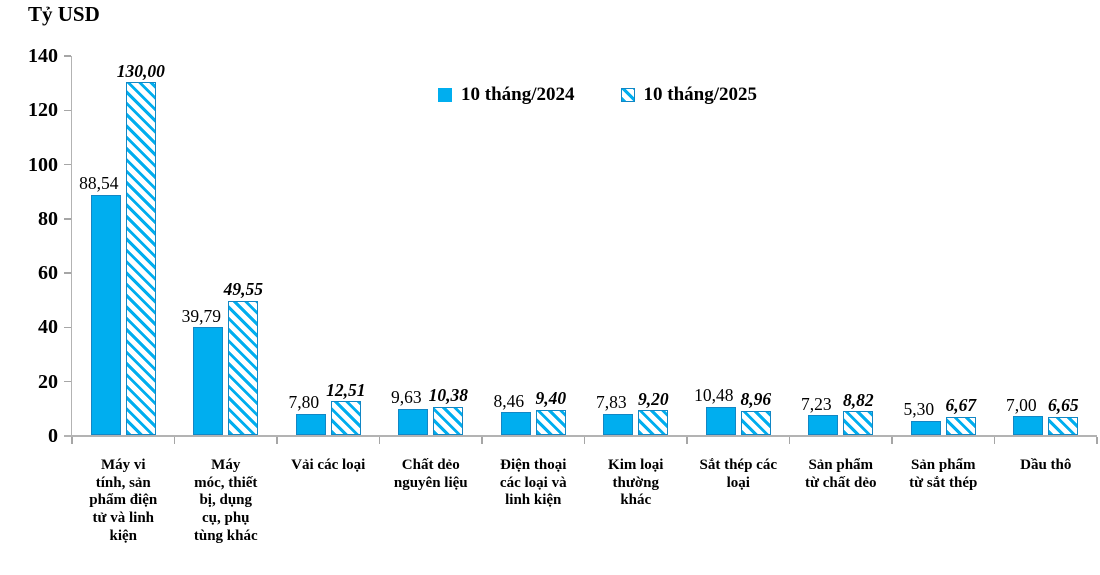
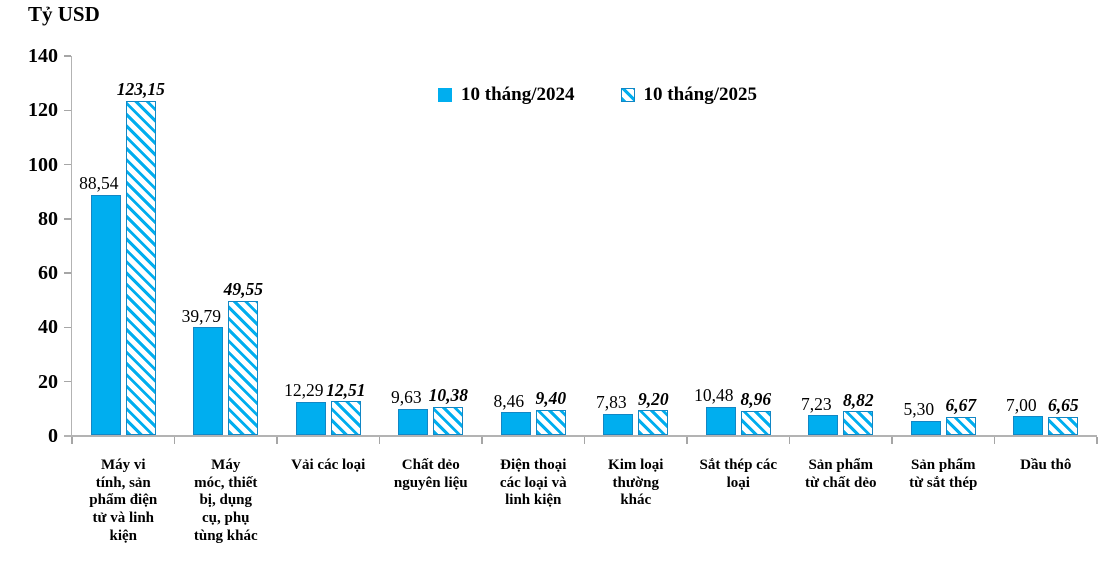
10 tháng/2025/Máy vi tính, sản phẩm điện tử và linh kiện: 130,00 -> 123,15
10 tháng/2024/Vải các loại: 7,80 -> 12,29
